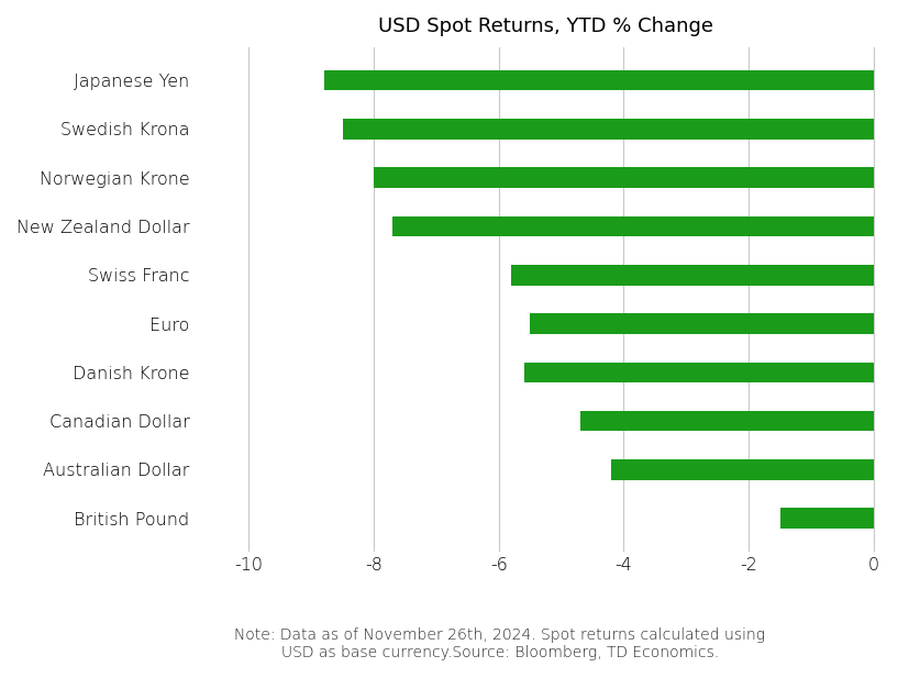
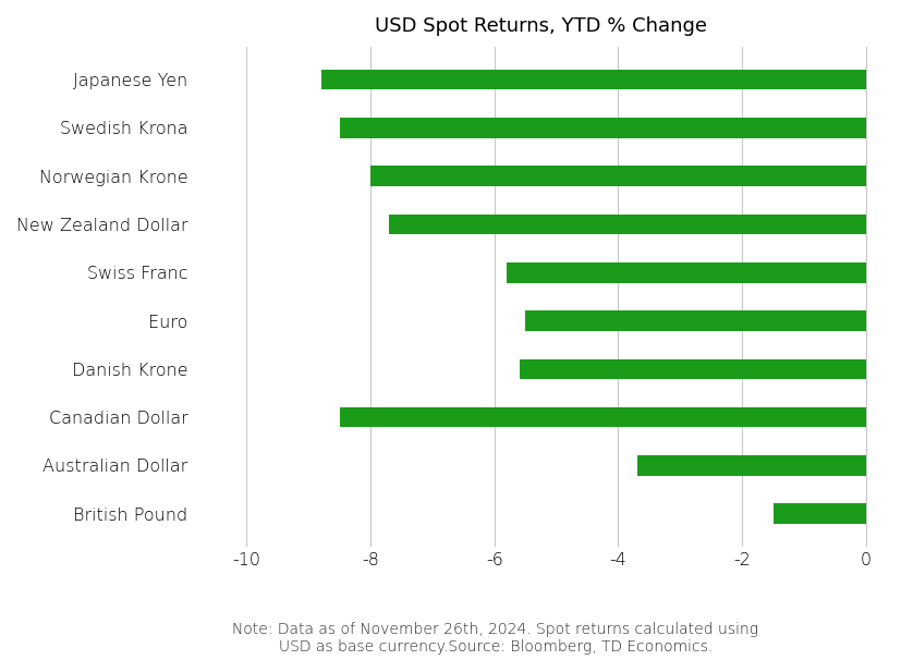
Canadian Dollar: -4.7 -> -8.5
Australian Dollar: -4.2 -> -3.7
